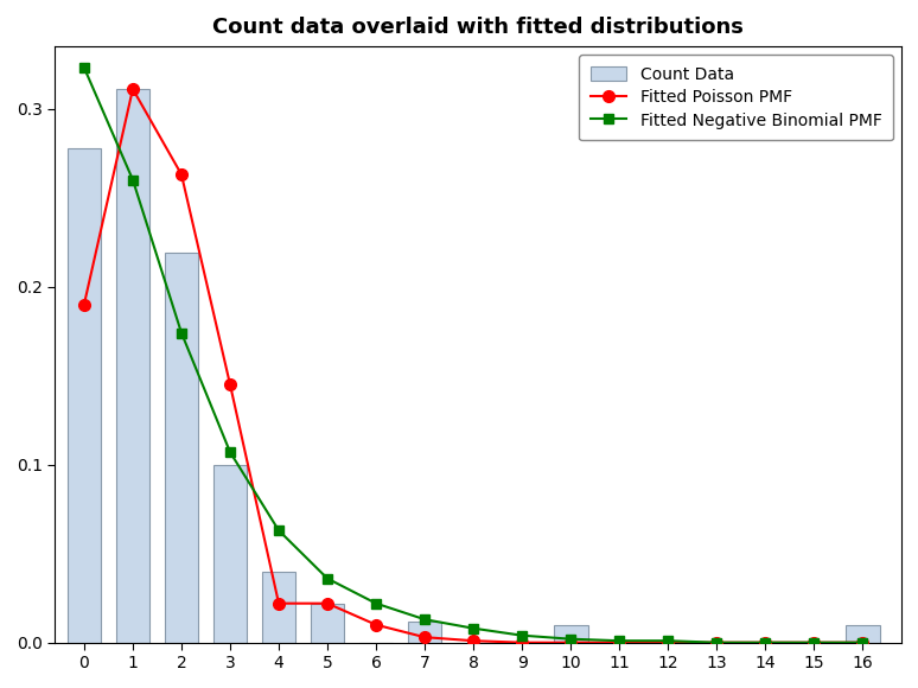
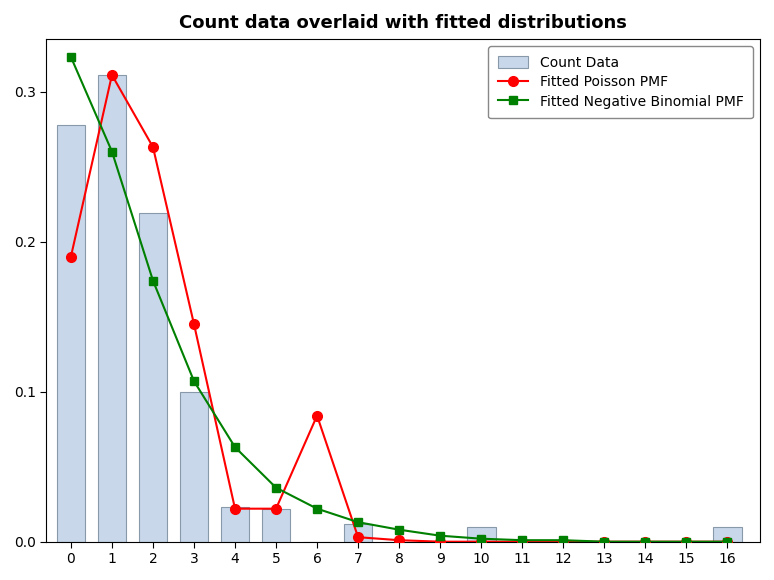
Count Data/4: 0.040 -> 0.023
Fitted Poisson PMF/6: 0.010 -> 0.084
